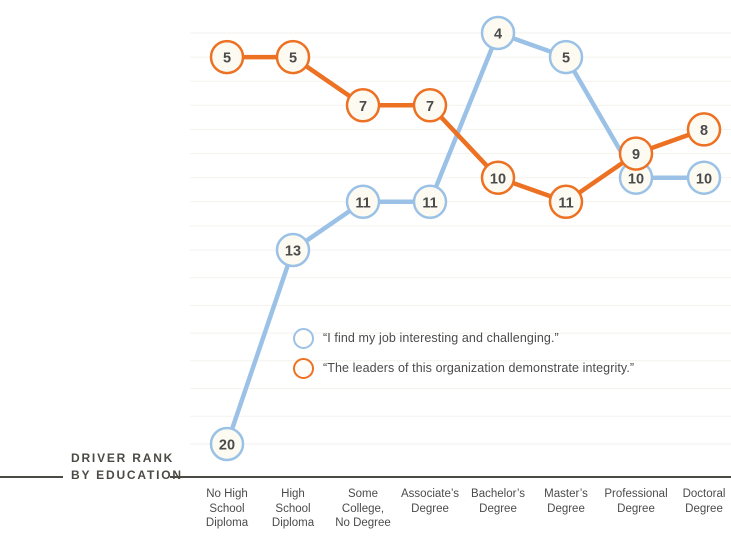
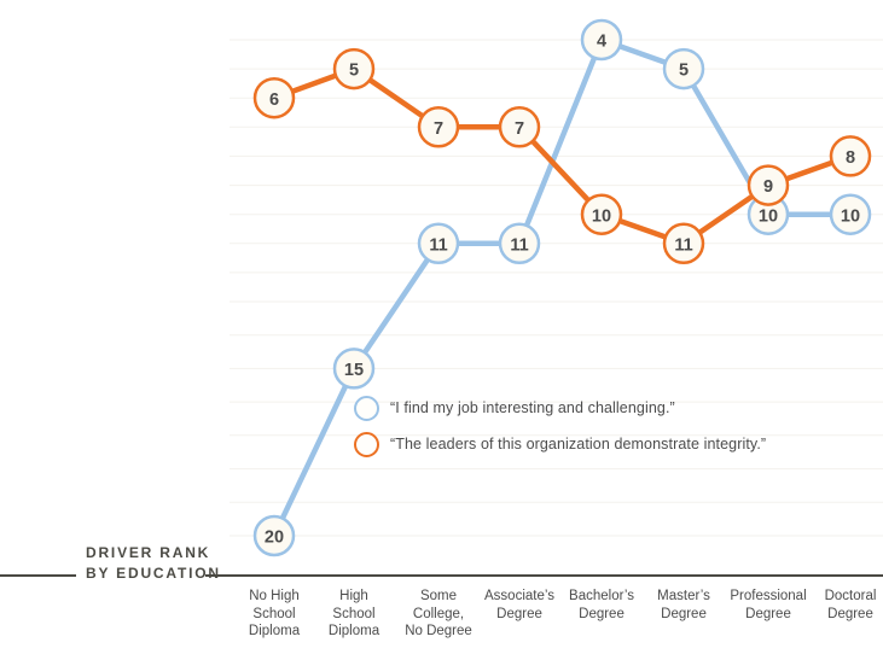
“The leaders of this organization demonstrate integrity.”/No High School Diploma: 5 -> 6
“I find my job interesting and challenging.”/High School Diploma: 13 -> 15
